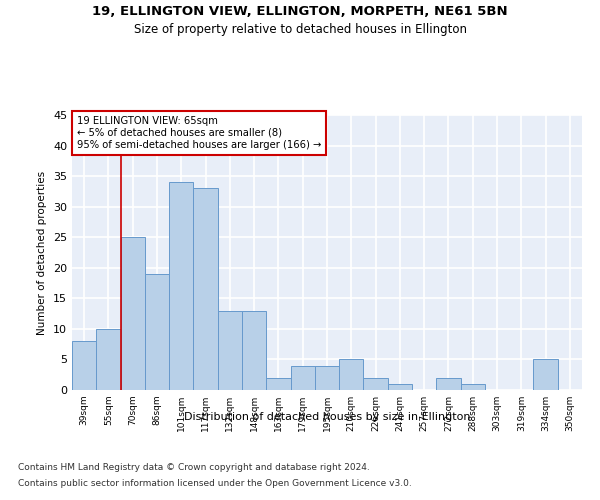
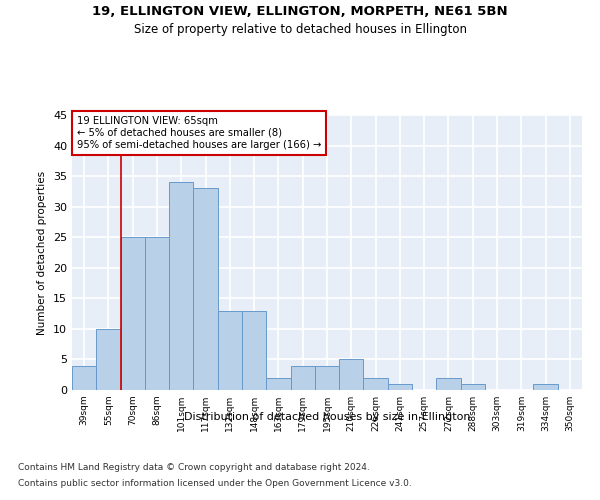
39sqm: 8 -> 4
86sqm: 19 -> 25
334sqm: 5 -> 1
